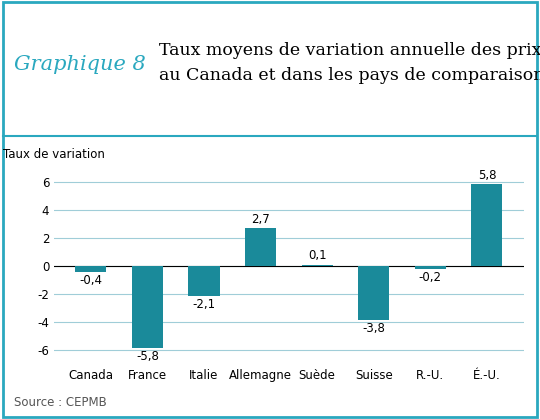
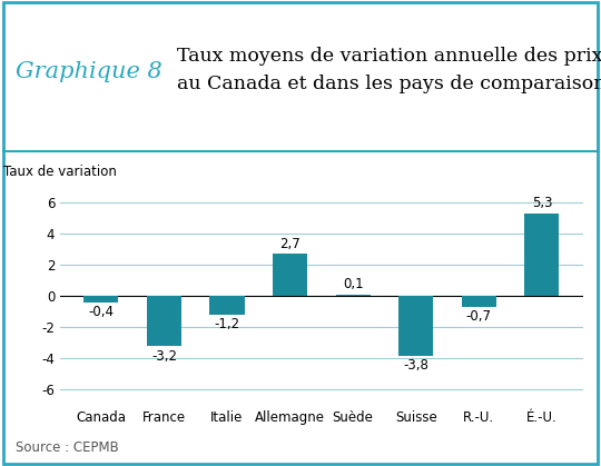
France: -5,8 -> -3,2
Italie: -2,1 -> -1,2
R.-U.: -0,2 -> -0,7
É.-U.: 5,8 -> 5,3
